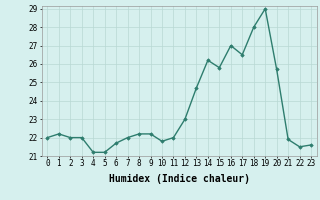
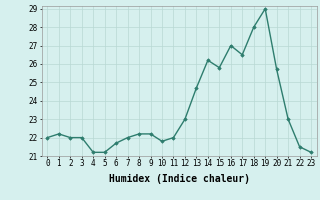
21: 21.9 -> 23.0
23: 21.6 -> 21.2
